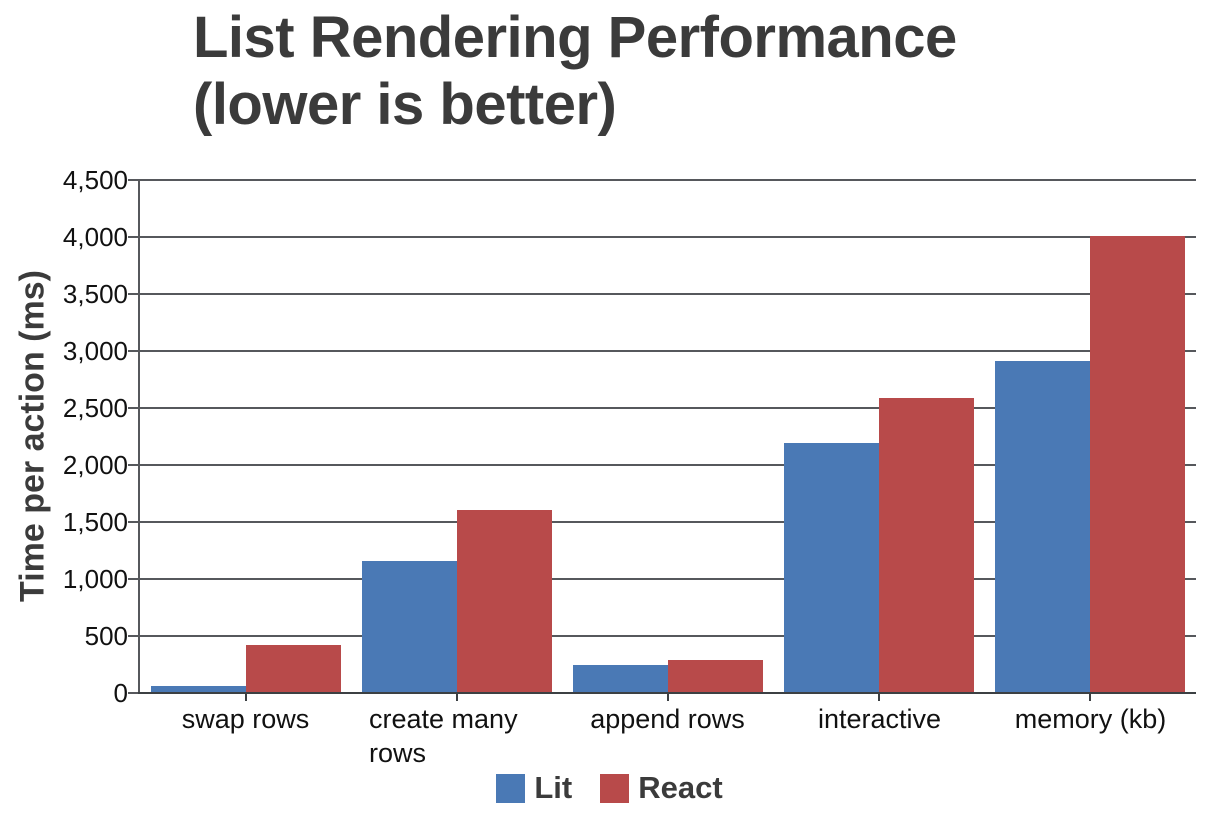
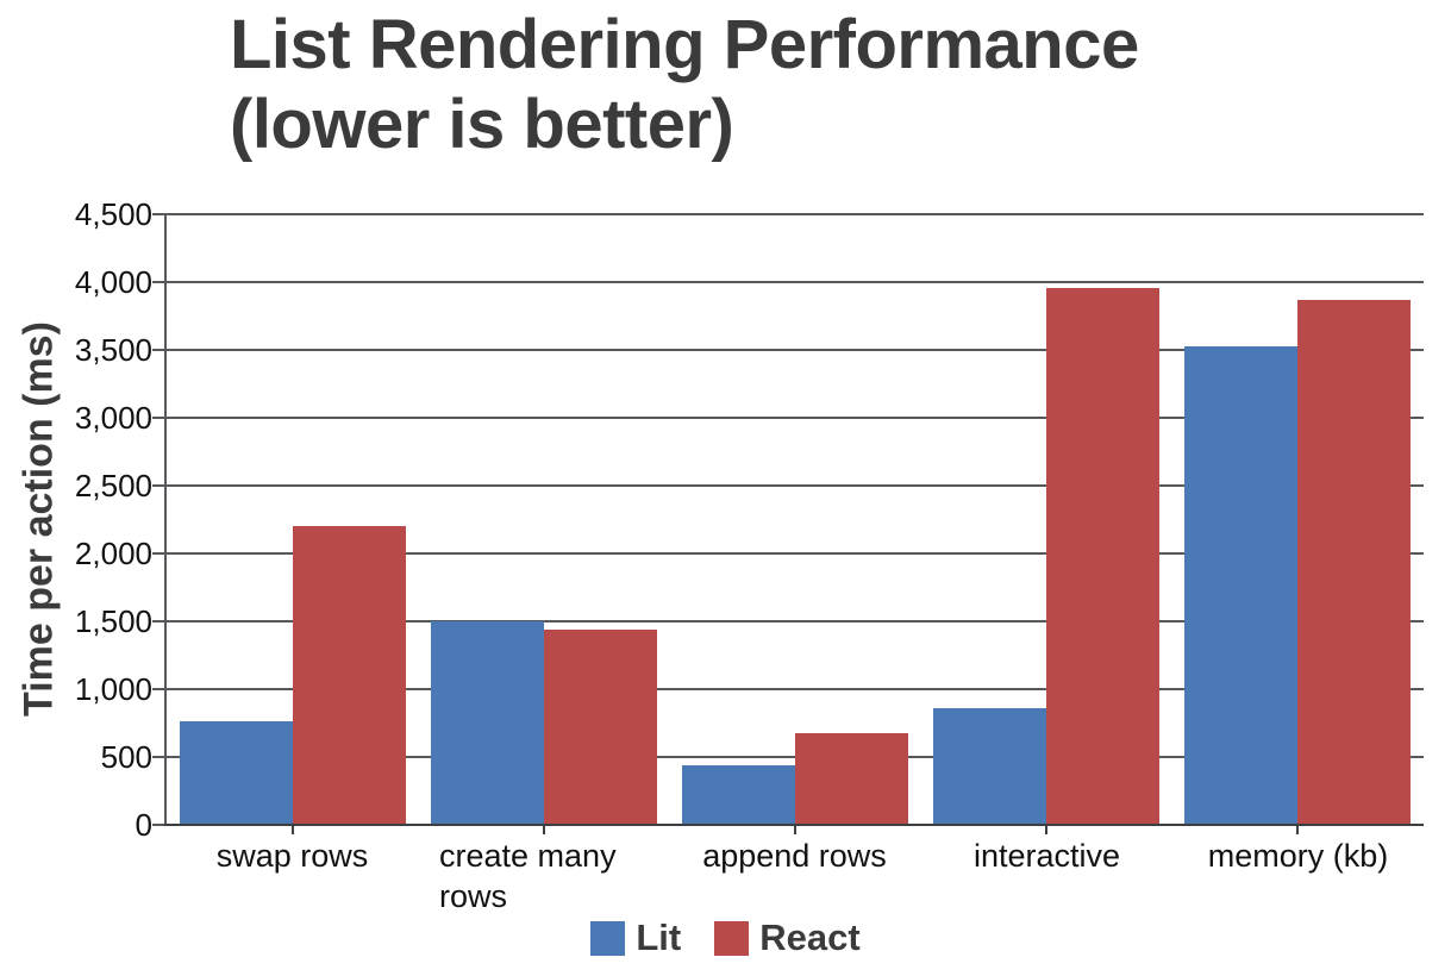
Lit/swap rows: 50 -> 750
React/swap rows: 410 -> 2190
Lit/create many rows: 1150 -> 1490
React/create many rows: 1600 -> 1430
Lit/append rows: 240 -> 430
React/append rows: 280 -> 670
Lit/interactive: 2180 -> 850
React/interactive: 2580 -> 3950
Lit/memory (kb): 2900 -> 3520
React/memory (kb): 4000 -> 3860
